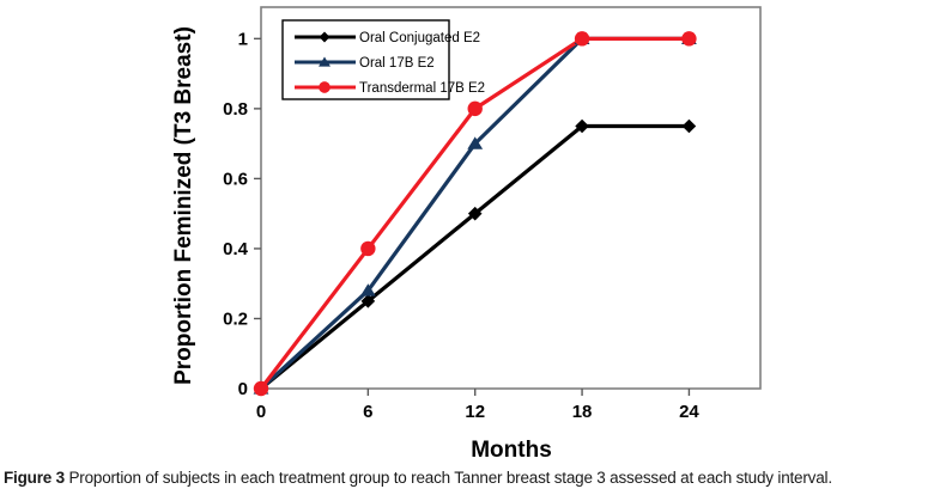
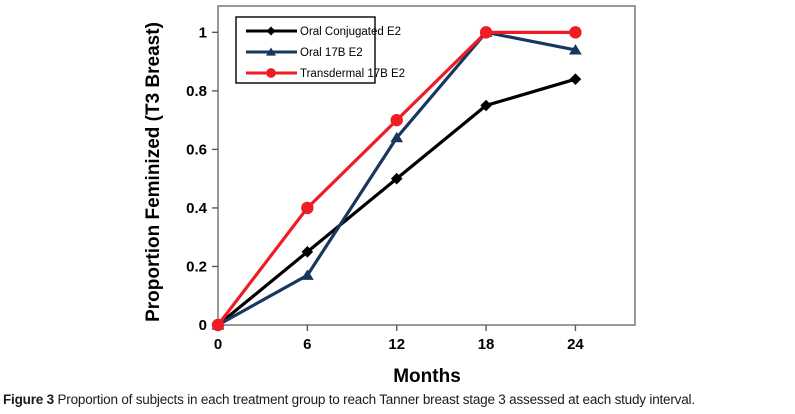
Oral 17B E2/6: 0.28 -> 0.17
Oral 17B E2/12: 0.70 -> 0.64
Transdermal 17B E2/12: 0.8 -> 0.7
Oral Conjugated E2/24: 0.75 -> 0.84
Oral 17B E2/24: 1.00 -> 0.94
